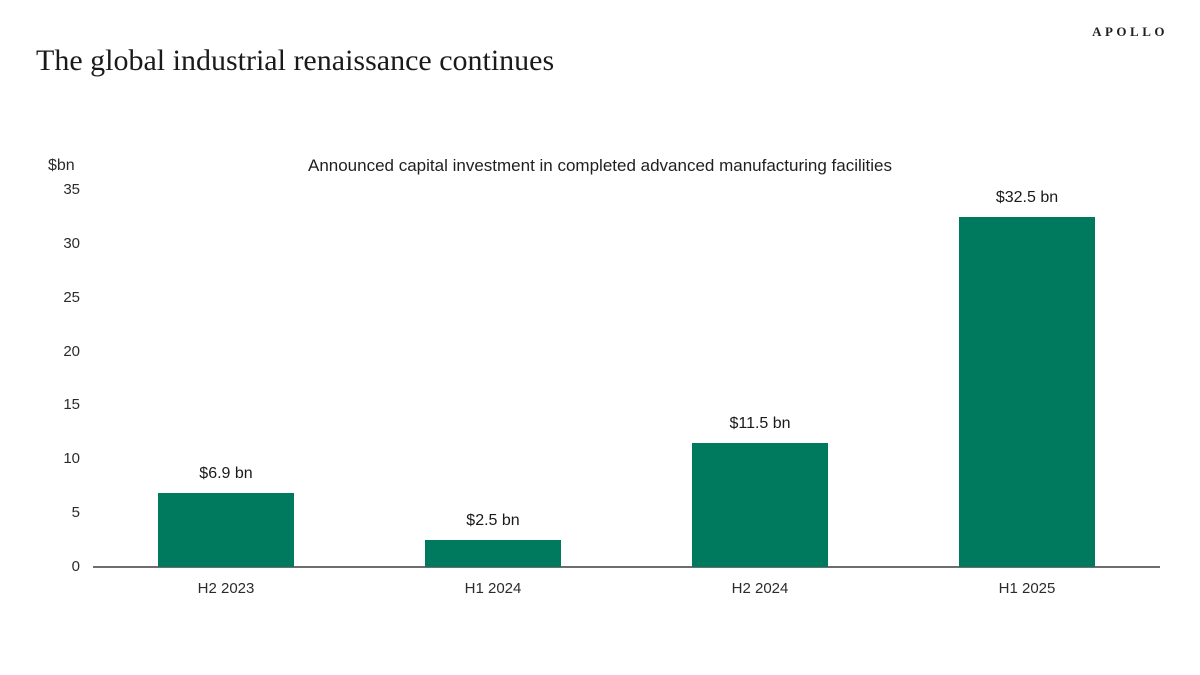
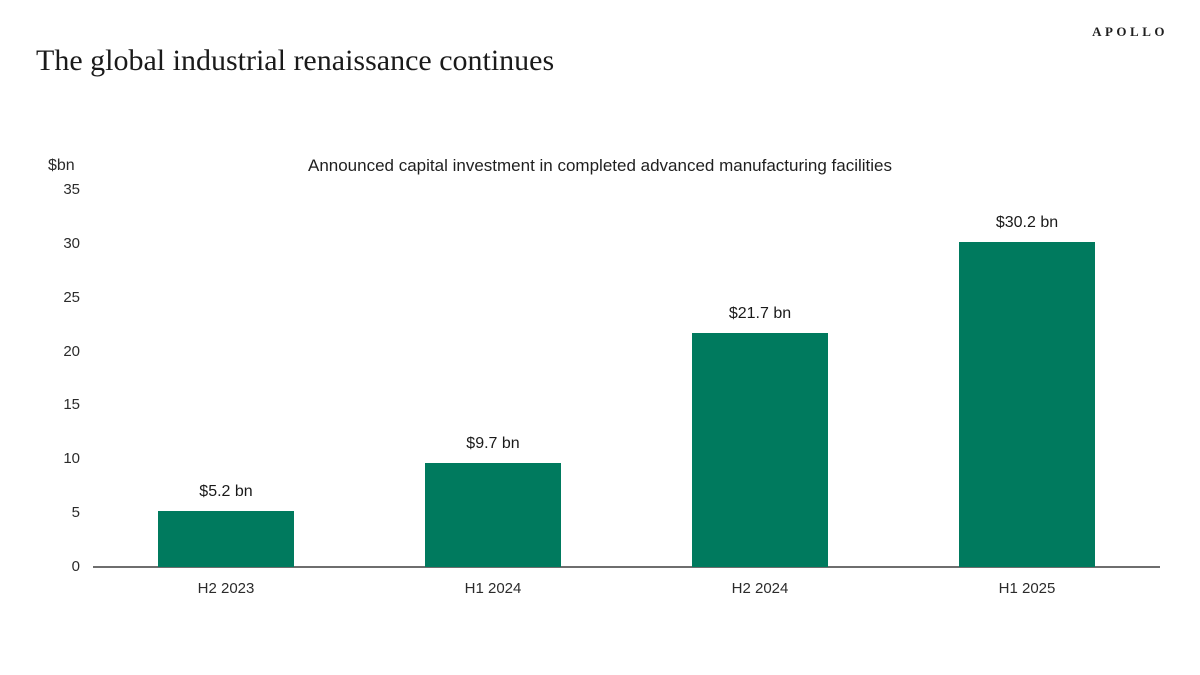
H2 2023: $6.9 -> $5.2
H1 2024: $2.5 -> $9.7
H2 2024: $11.5 -> $21.7
H1 2025: $32.5 -> $30.2
